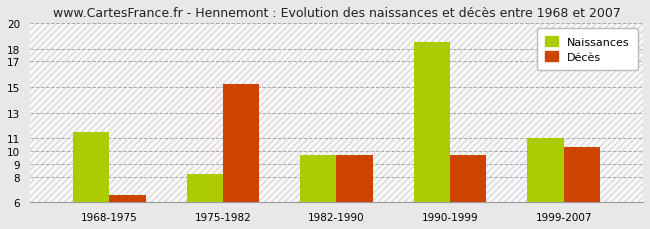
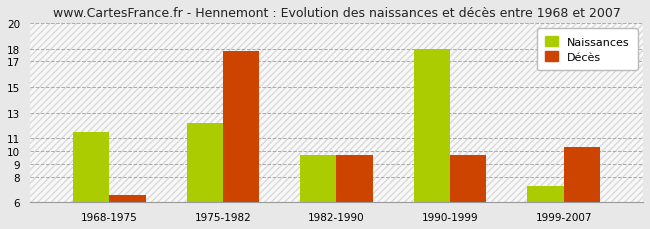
Naissances/1975-1982: 8.2 -> 12.2
Décès/1975-1982: 15.2 -> 17.8
Naissances/1990-1999: 18.5 -> 18.0
Naissances/1999-2007: 11.0 -> 7.3
